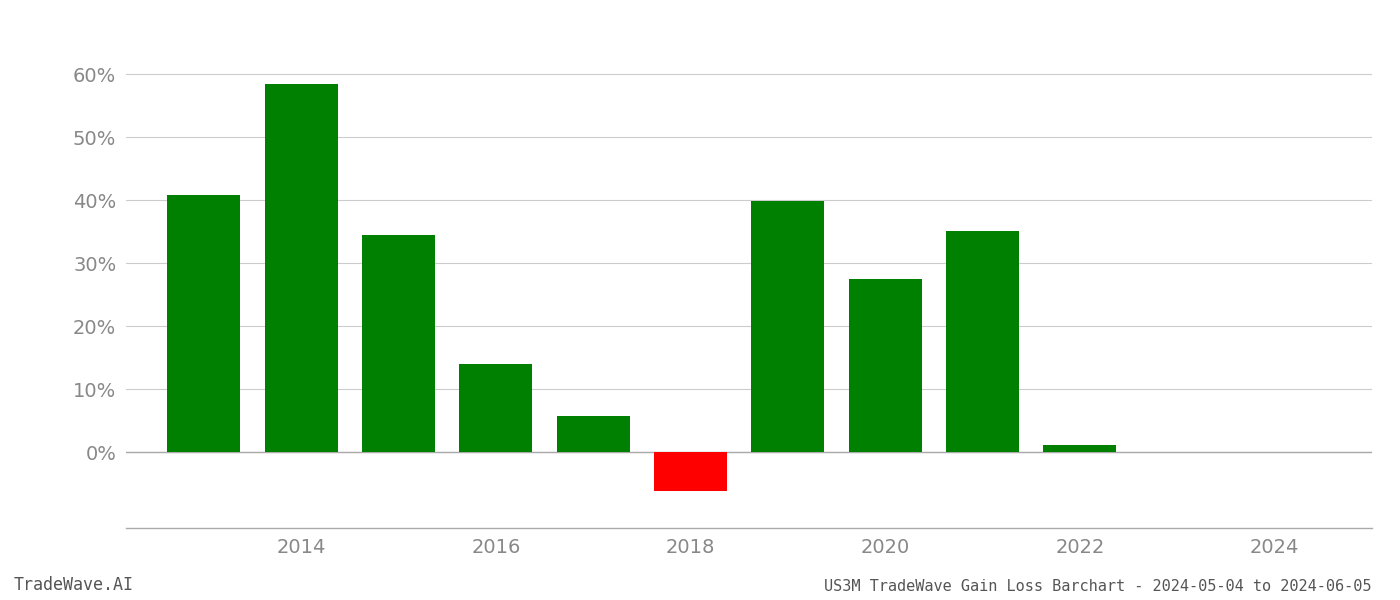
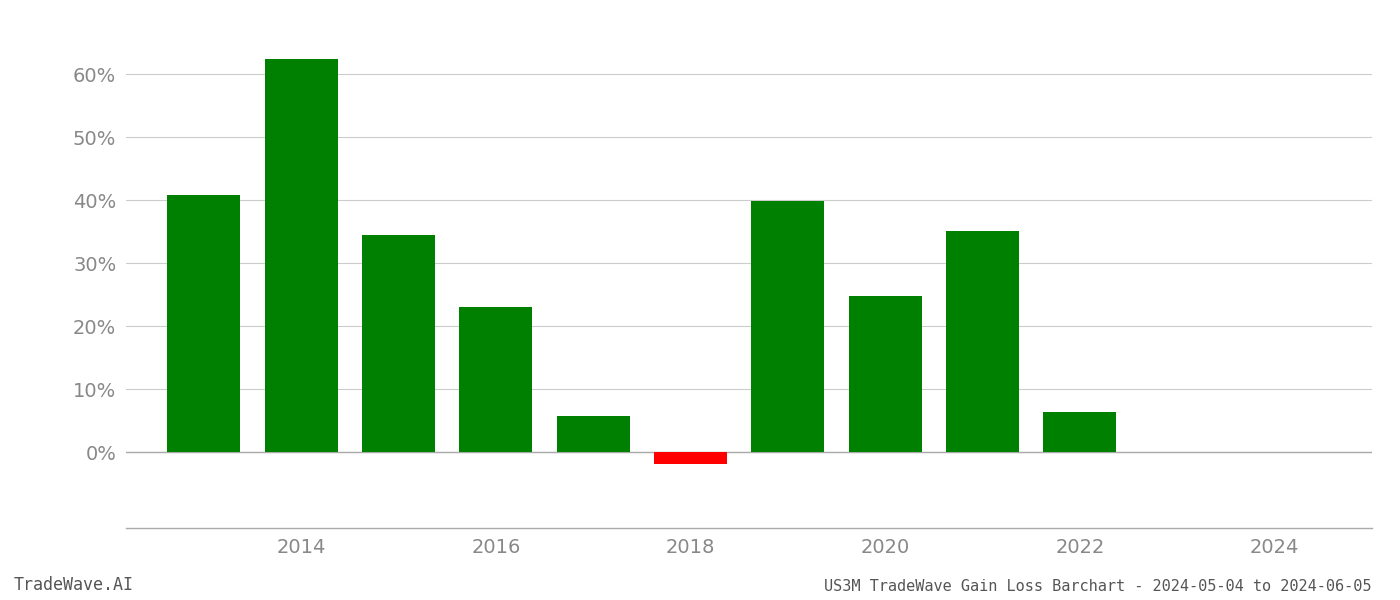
2014: 58.5% -> 62.4%
2016: 14.0% -> 23.0%
2018: -6.2% -> -1.8%
2020: 27.5% -> 24.8%
2022: 1.2% -> 6.4%
